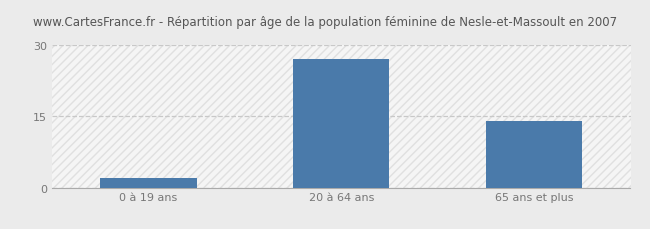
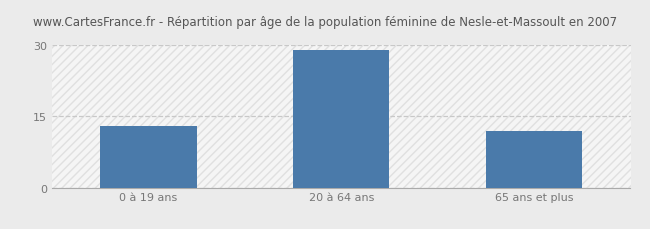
0 à 19 ans: 2 -> 13
20 à 64 ans: 27 -> 29
65 ans et plus: 14 -> 12
